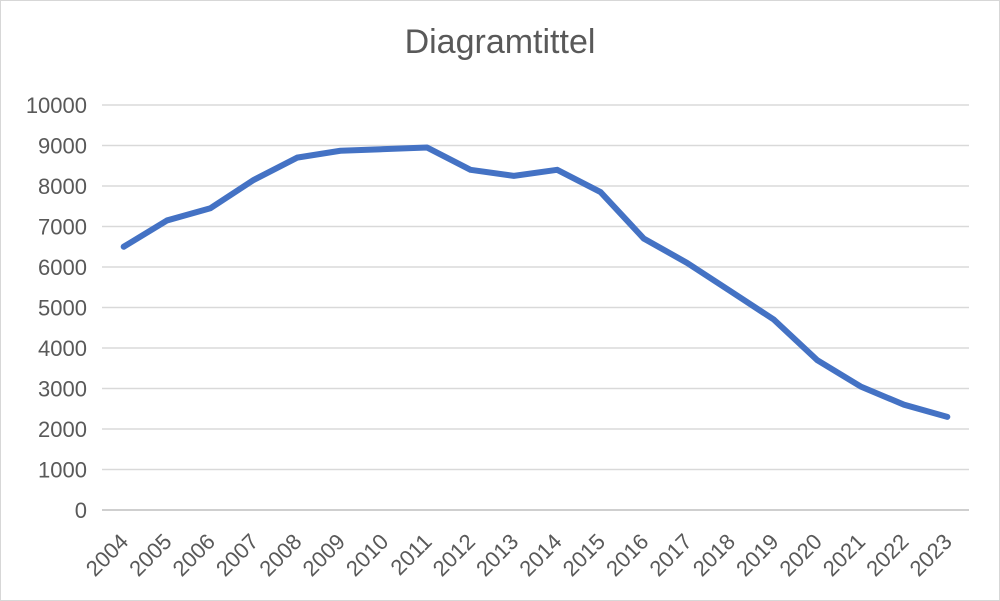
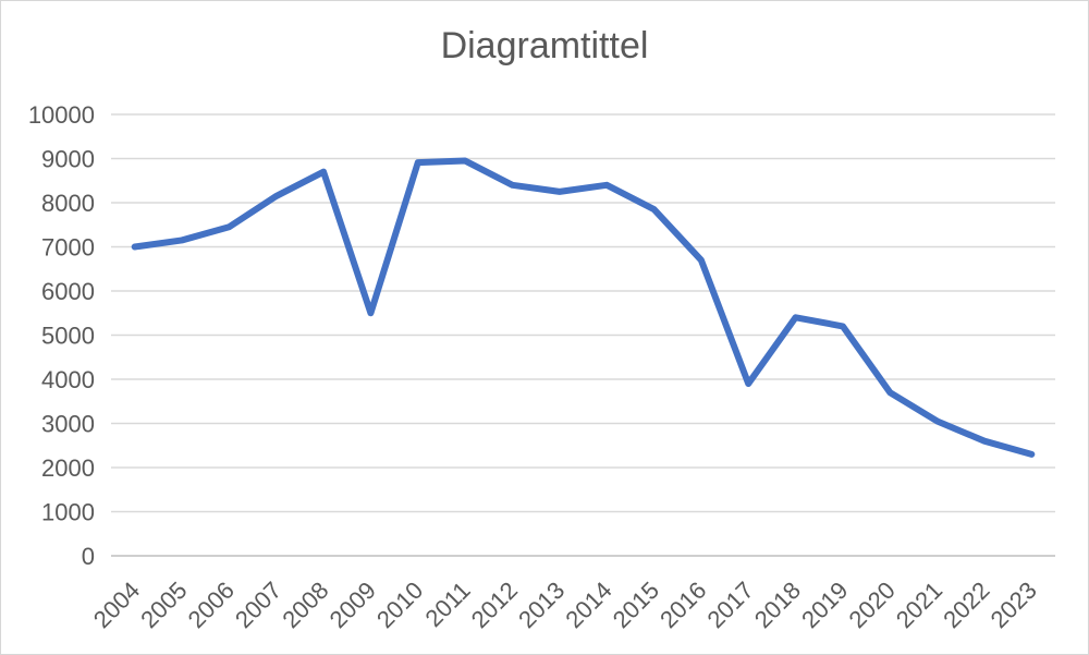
2004: 6500 -> 7000
2009: 8900 -> 5500
2017: 6100 -> 3900
2019: 4700 -> 5200
